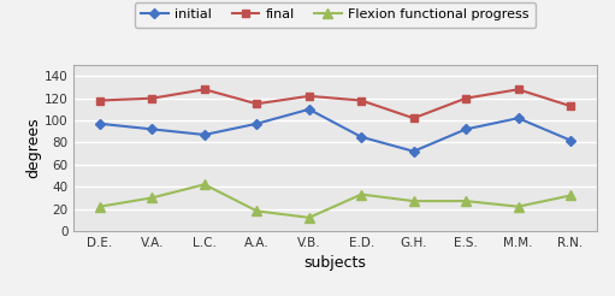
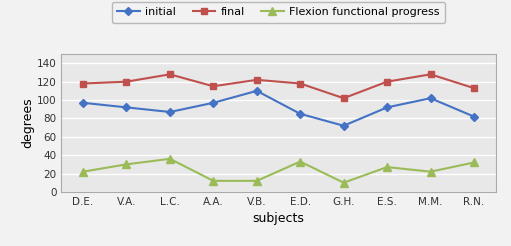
Flexion functional progress/L.C.: 42 -> 36
Flexion functional progress/A.A.: 18 -> 12
Flexion functional progress/G.H.: 27 -> 10
